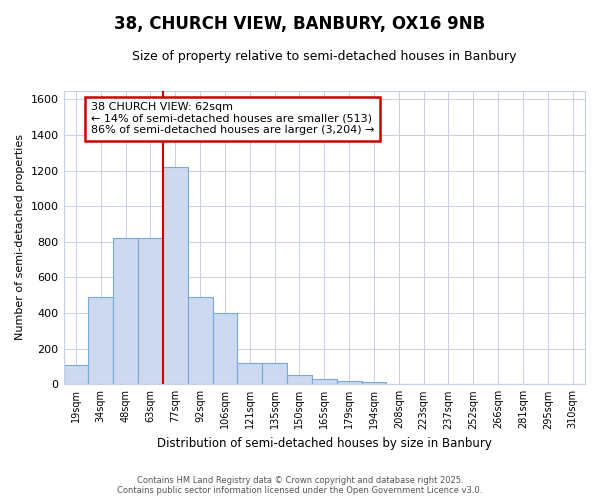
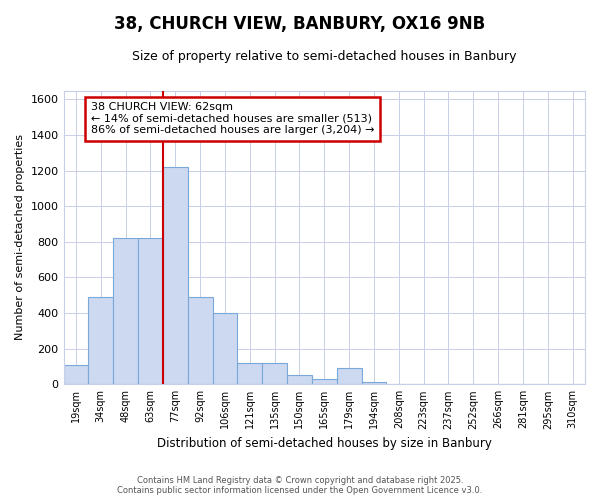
179sqm: 20 -> 90
